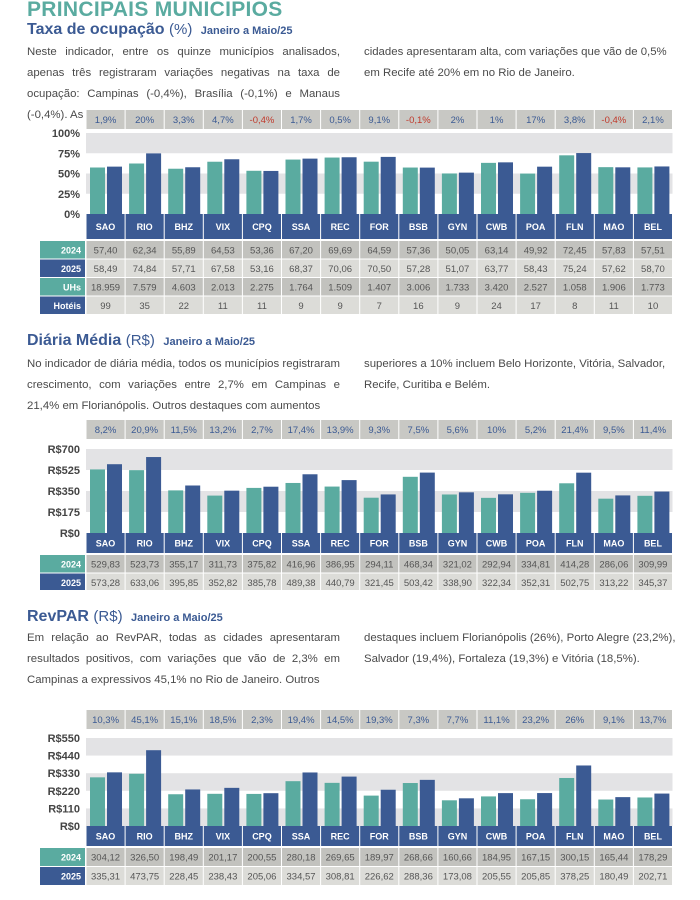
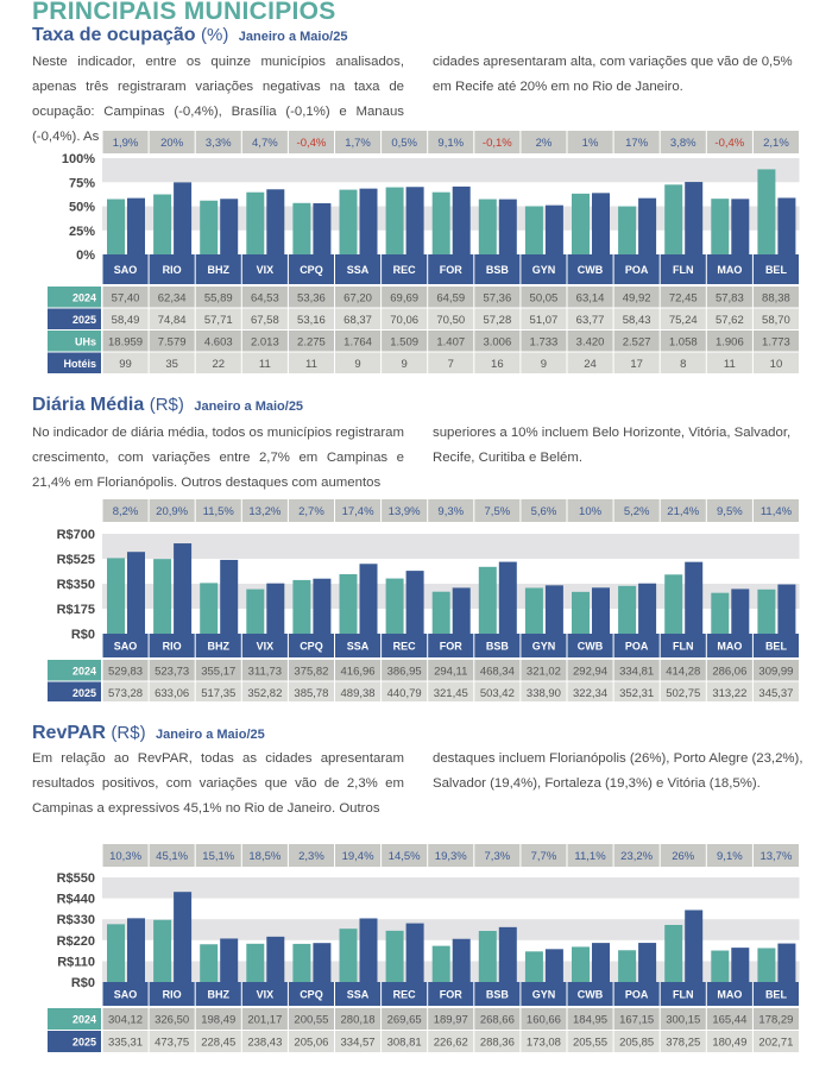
Taxa de ocupação (%)/2024/BEL: 57,51 -> 88,38
Diária Média (R$)/2025/BHZ: 395,85 -> 517,35
